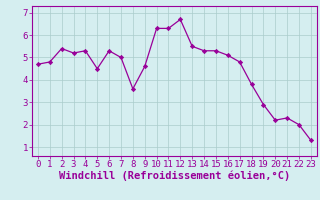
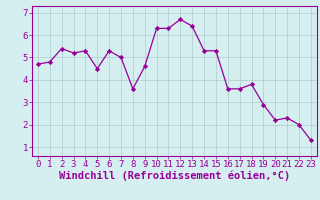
13: 5.5 -> 6.4
16: 5.1 -> 3.6
17: 4.8 -> 3.6
